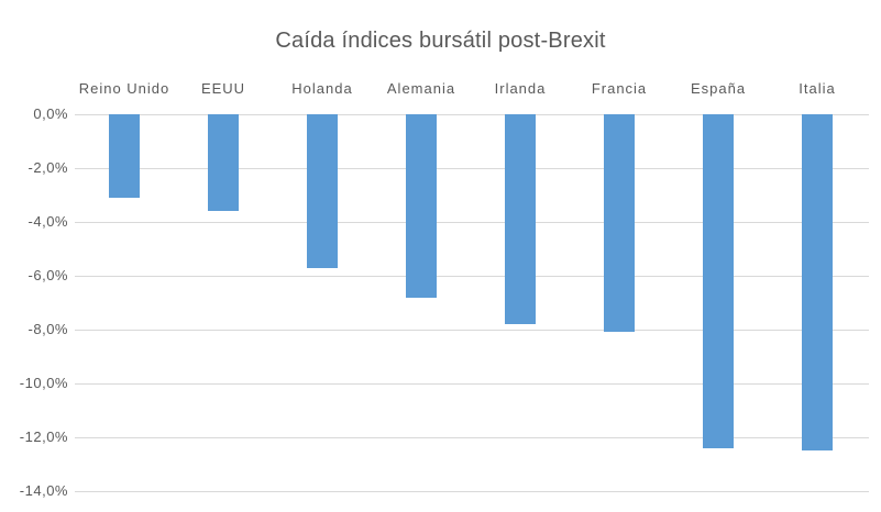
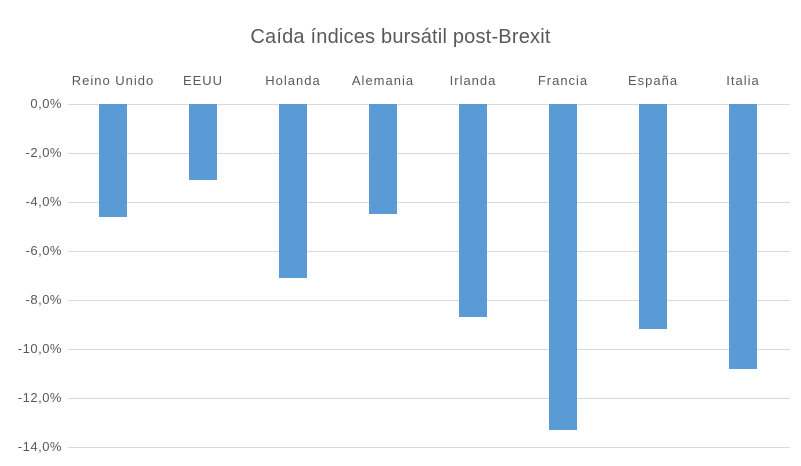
Reino Unido: -3,1% -> -4,6%
EEUU: -3,6% -> -3,1%
Holanda: -5,7% -> -7,1%
Alemania: -6,8% -> -4,5%
Irlanda: -7,8% -> -8,7%
Francia: -8,1% -> -13,3%
España: -12,4% -> -9,2%
Italia: -12,5% -> -10,8%
